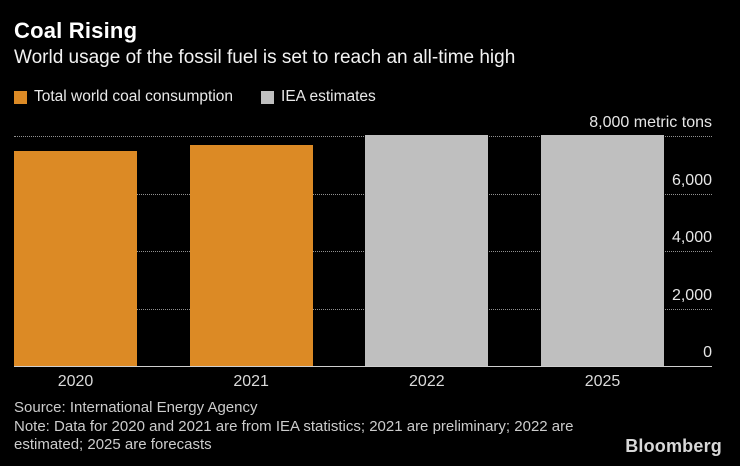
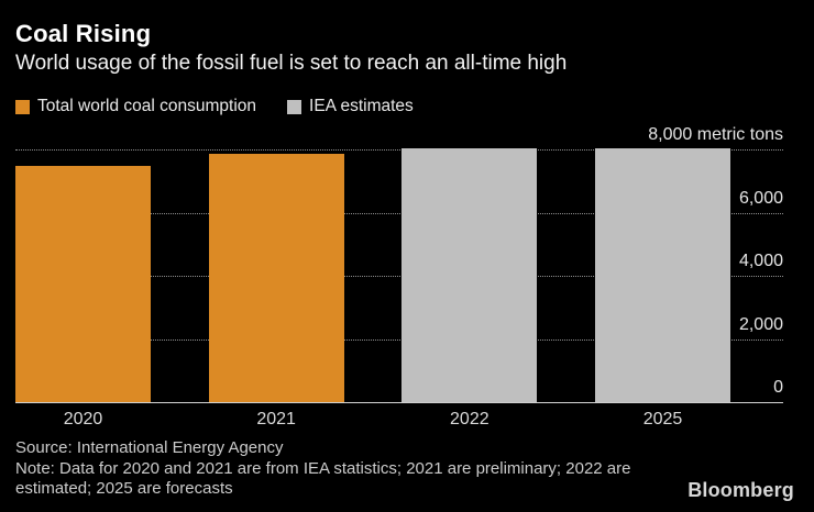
2021: 7700 -> 7900
